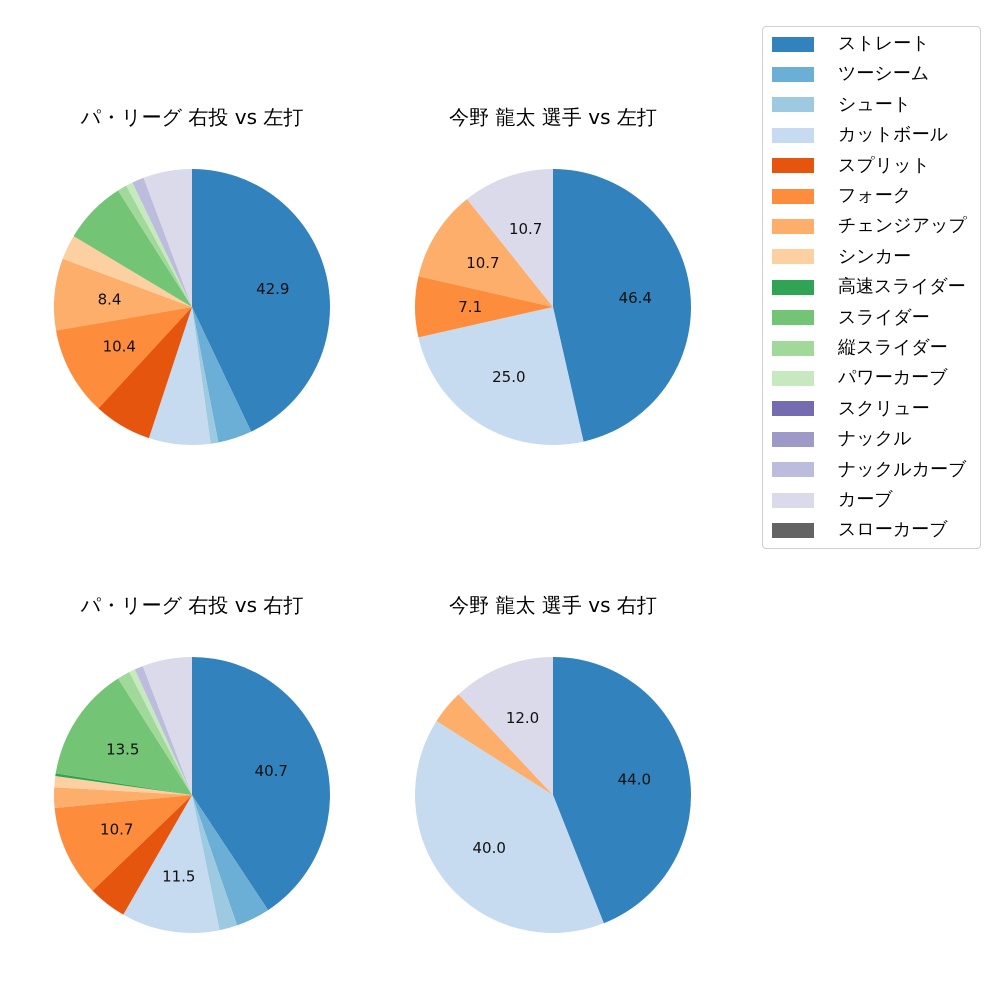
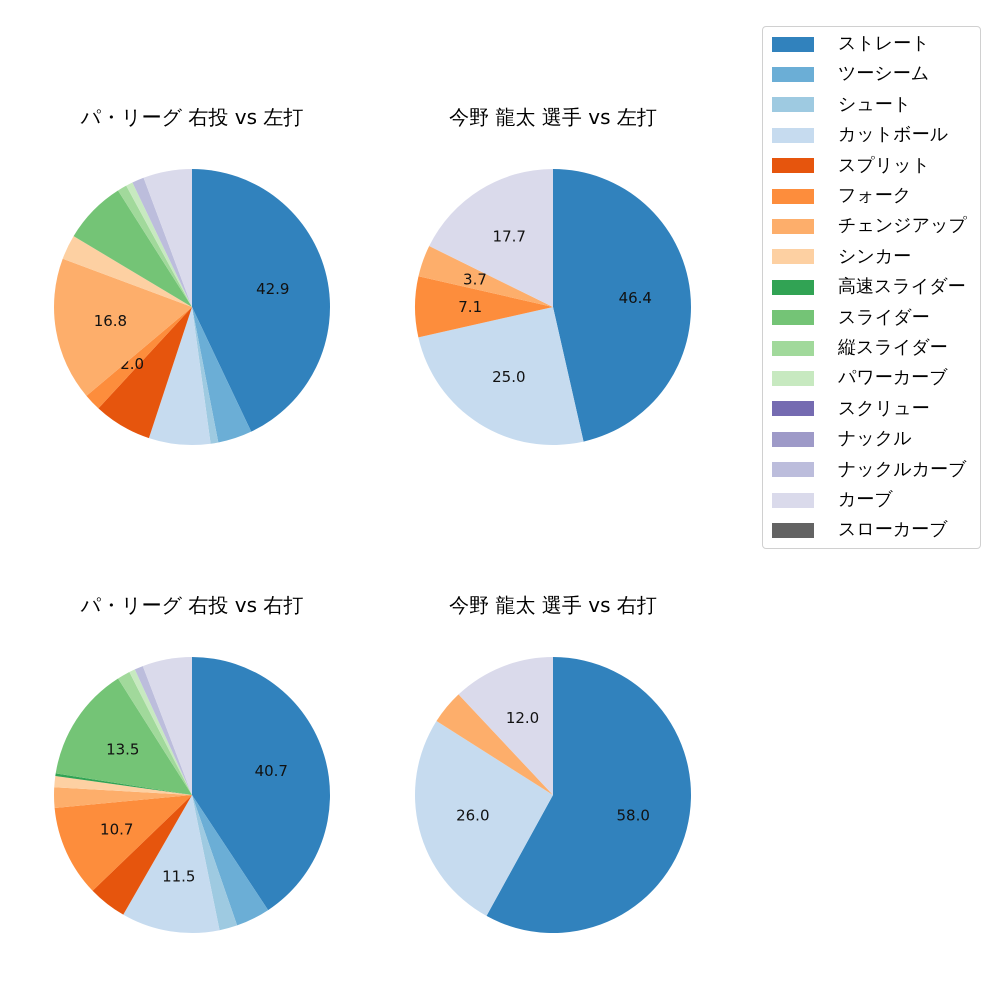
パ・リーグ 右投 vs 左打/フォーク: 10.4 -> 2.0
パ・リーグ 右投 vs 左打/チェンジアップ: 8.4 -> 16.8
今野 龍太 選手 vs 左打/チェンジアップ: 10.7 -> 3.7
今野 龍太 選手 vs 左打/カーブ: 10.7 -> 17.7
今野 龍太 選手 vs 右打/ストレート: 44.0 -> 58.0
今野 龍太 選手 vs 右打/カットボール: 40.0 -> 26.0
